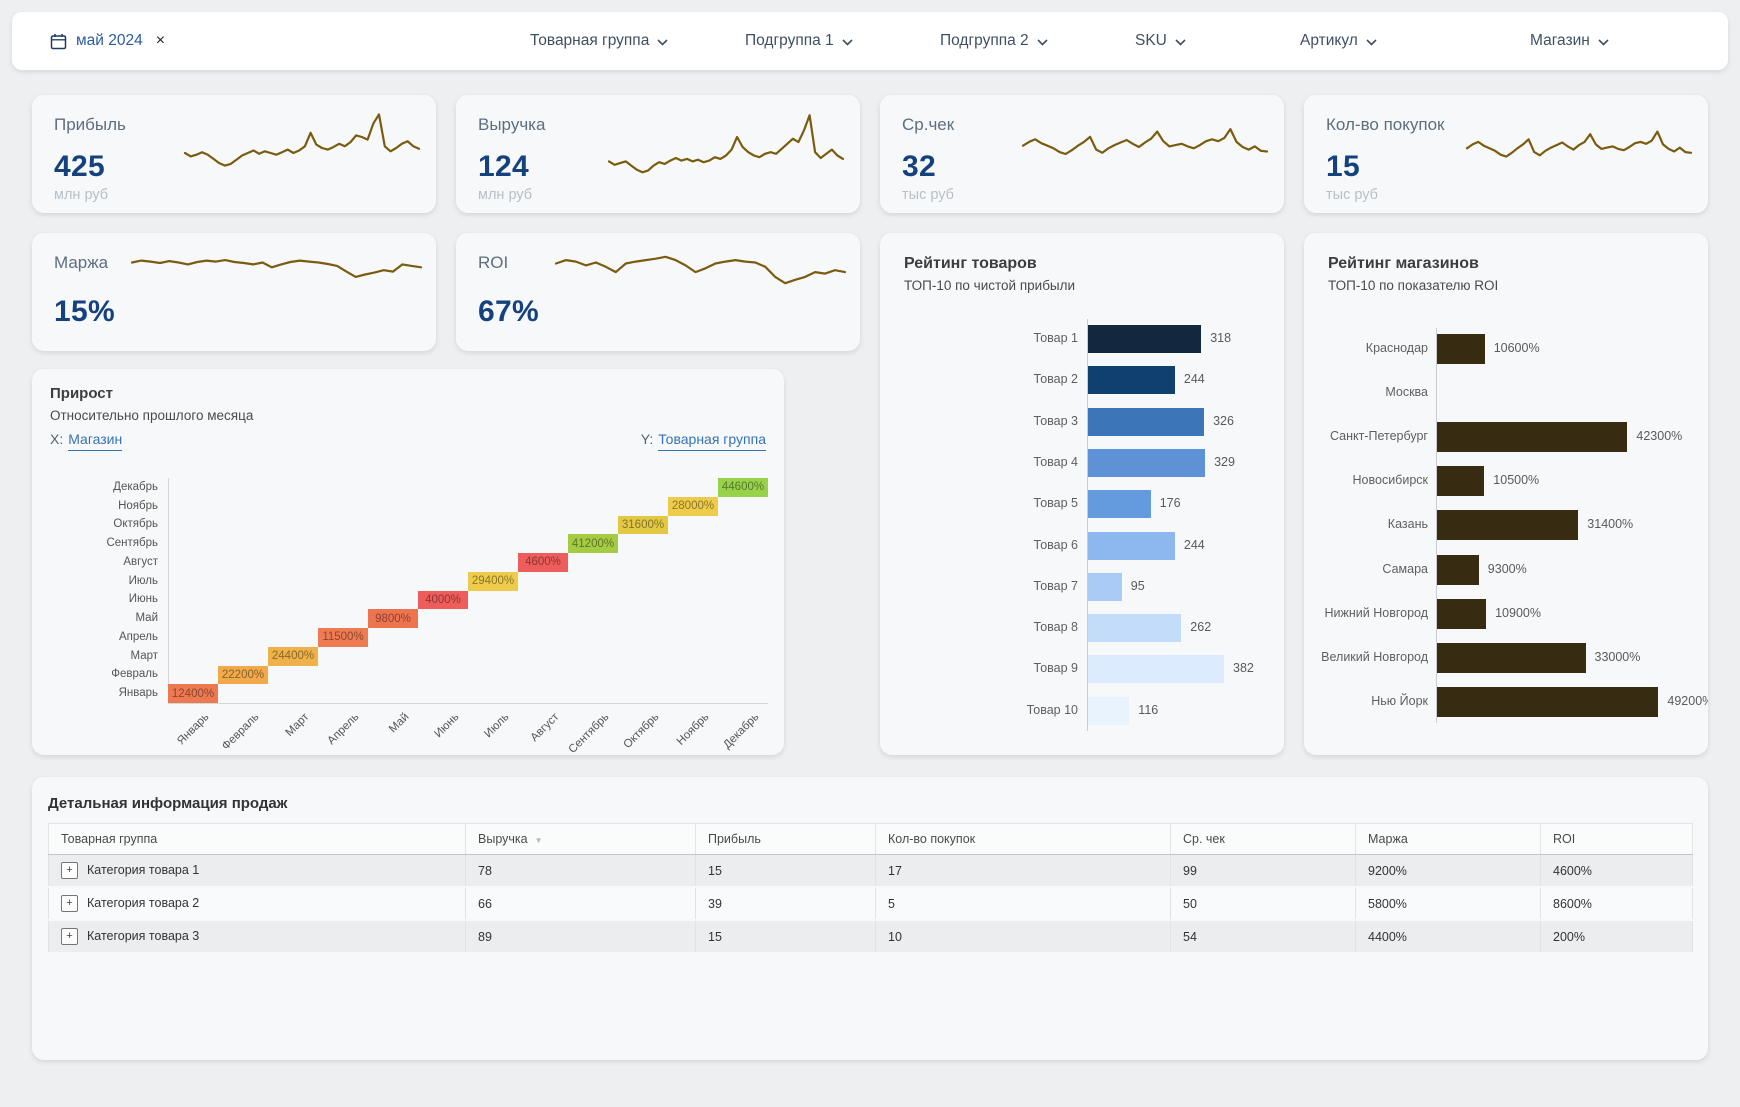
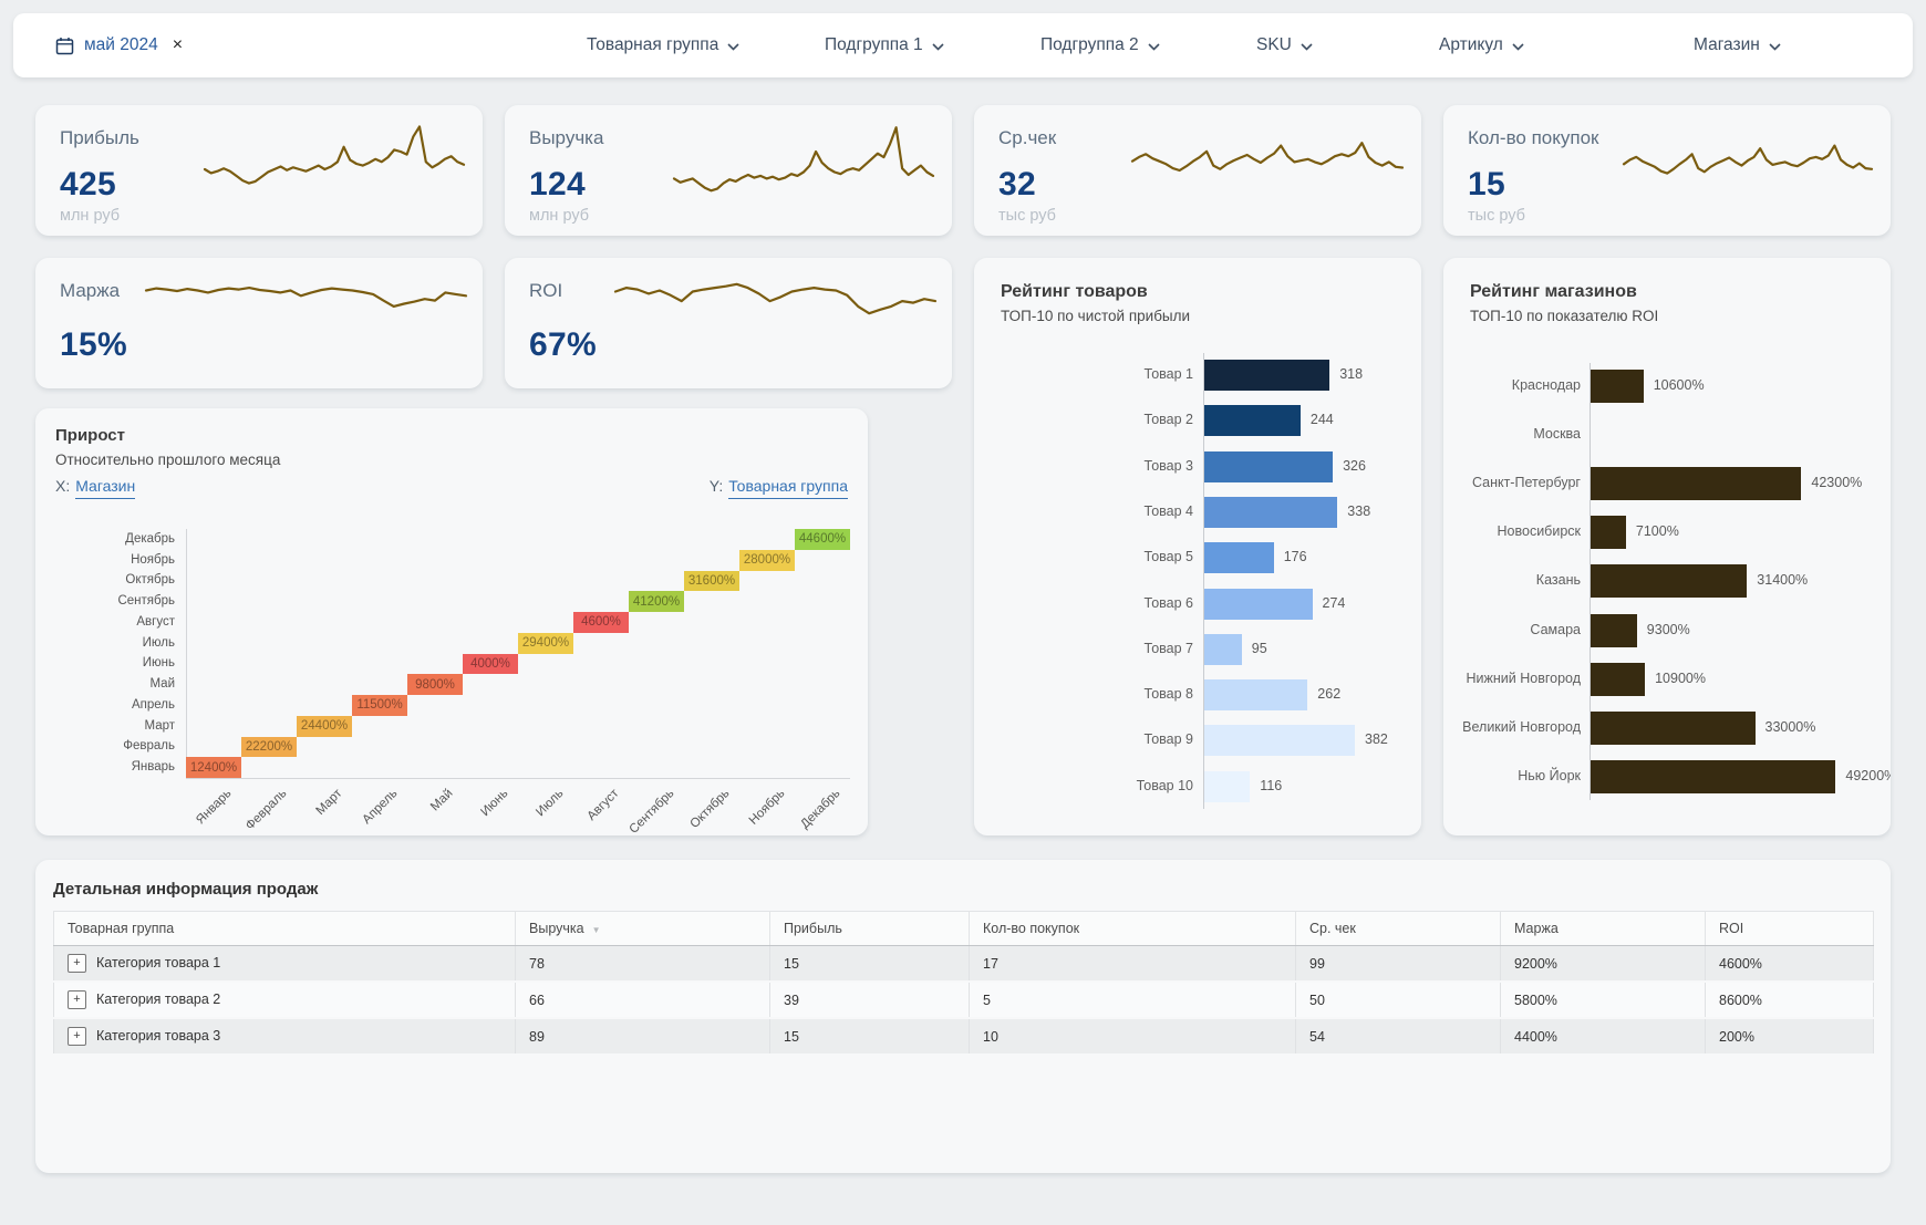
Рейтинг товаров/Товар 4: 329 -> 338
Рейтинг товаров/Товар 6: 244 -> 274
Рейтинг магазинов/Новосибирск: 10500% -> 7100%
